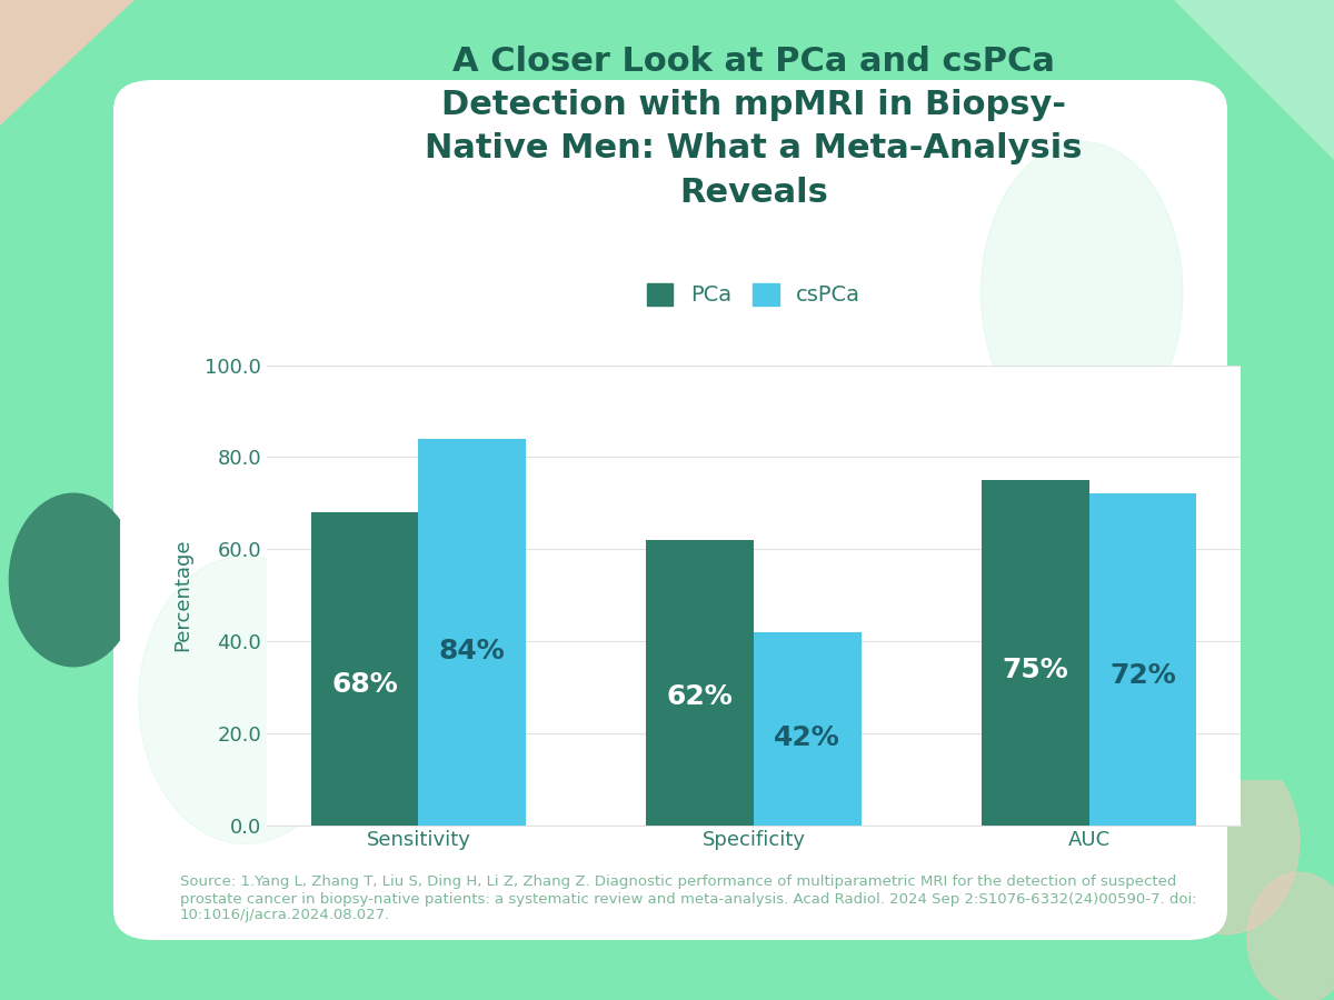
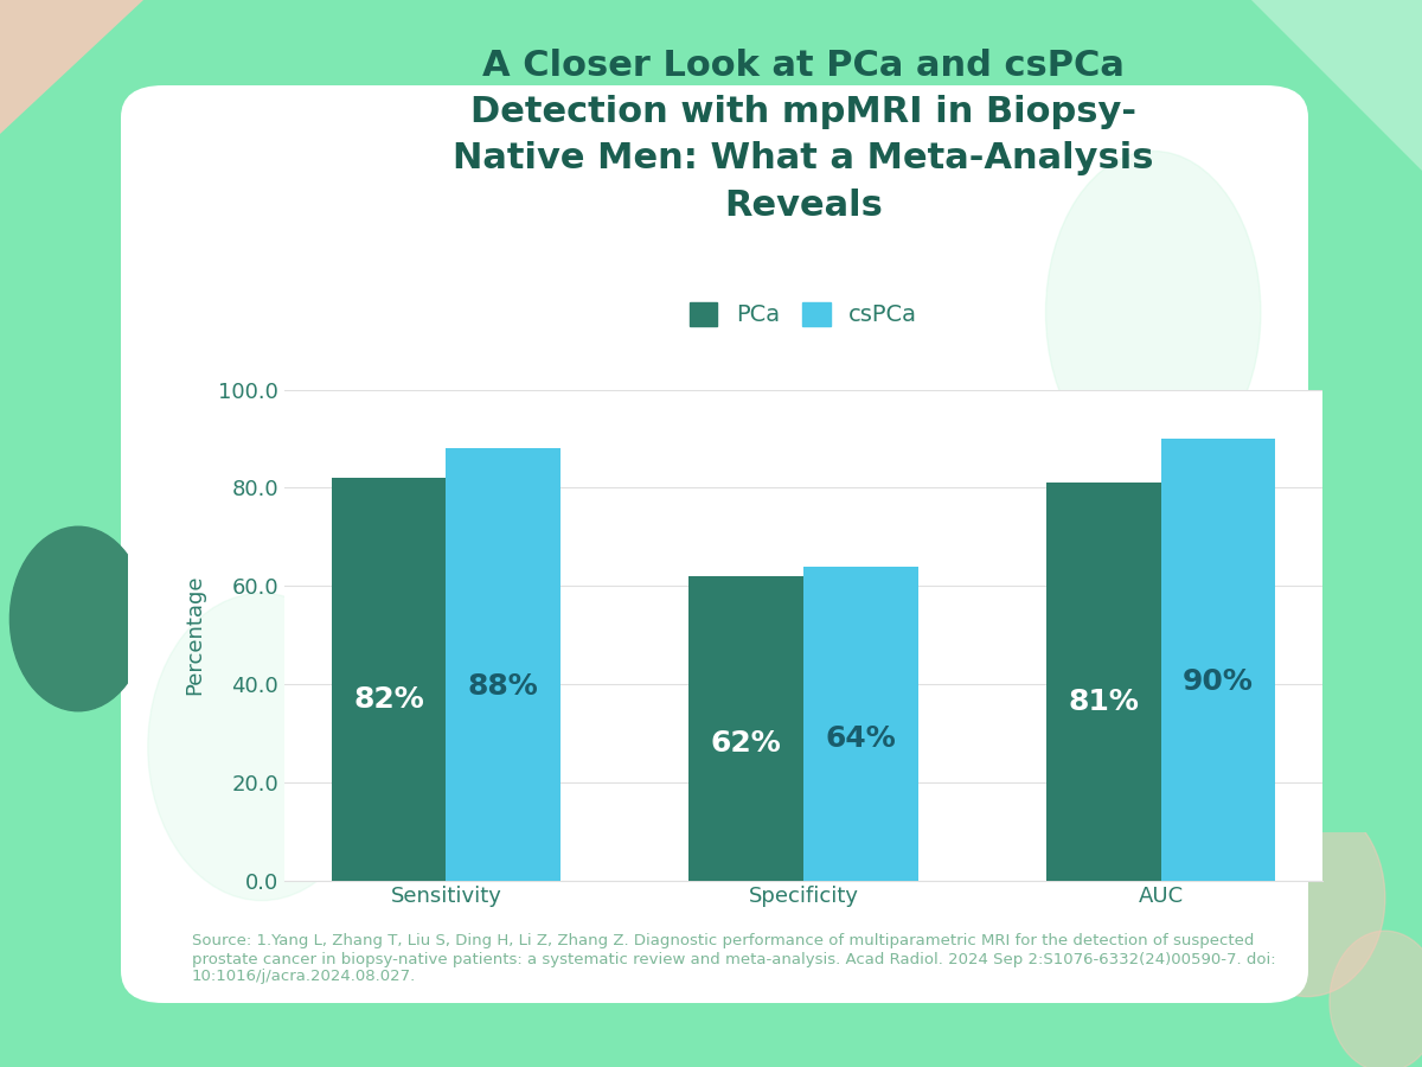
PCa/Sensitivity: 68% -> 82%
csPCa/Sensitivity: 84% -> 88%
csPCa/Specificity: 42% -> 64%
PCa/AUC: 75% -> 81%
csPCa/AUC: 72% -> 90%
